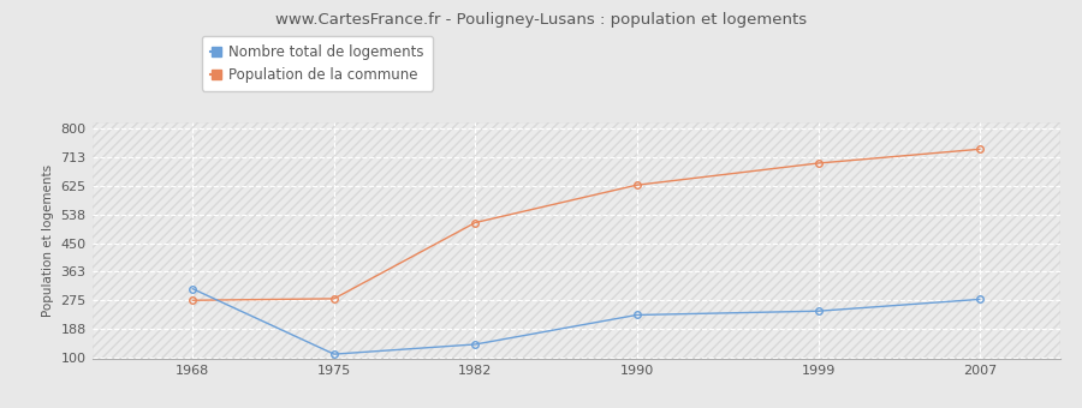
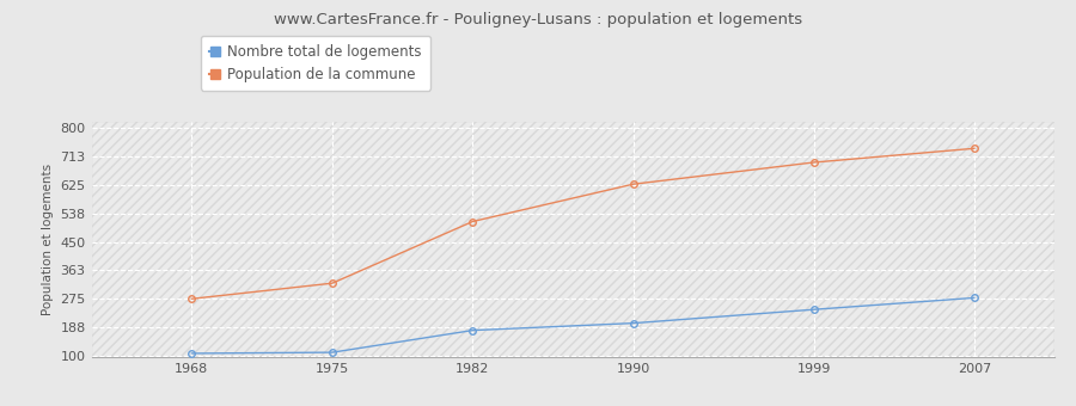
Nombre total de logements/1968: 310 -> 107
Population de la commune/1975: 280 -> 323
Nombre total de logements/1982: 140 -> 178
Nombre total de logements/1990: 230 -> 200
